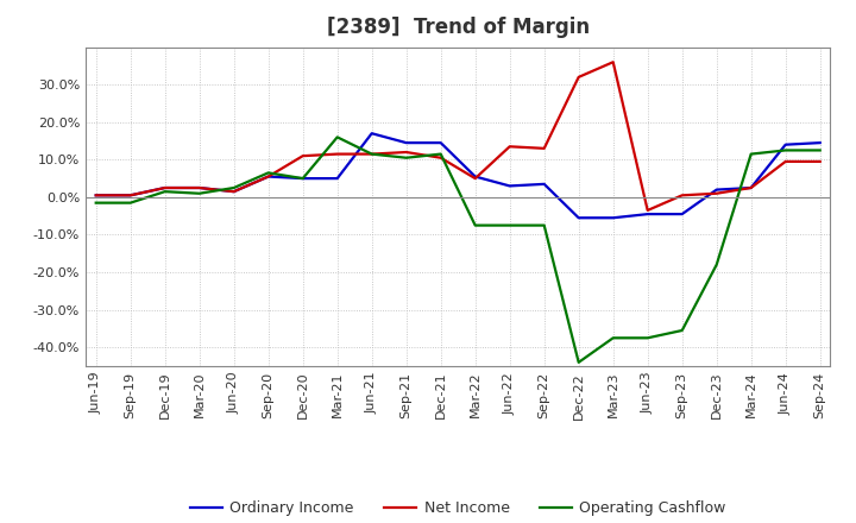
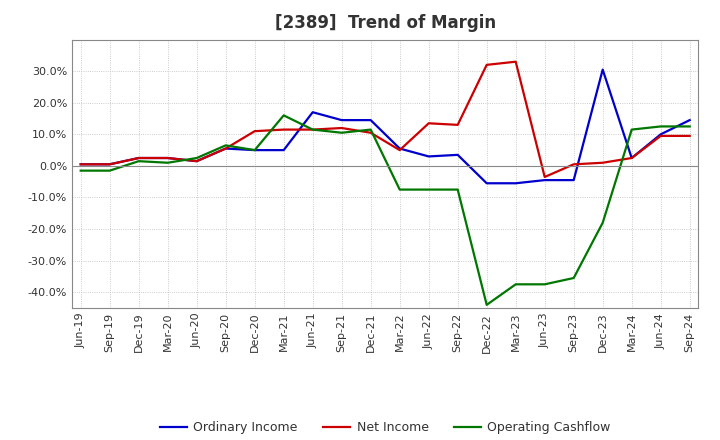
Net Income/Mar-23: 36.0% -> 33.0%
Ordinary Income/Dec-23: 2.0% -> 30.5%
Ordinary Income/Jun-24: 14.0% -> 10.0%
